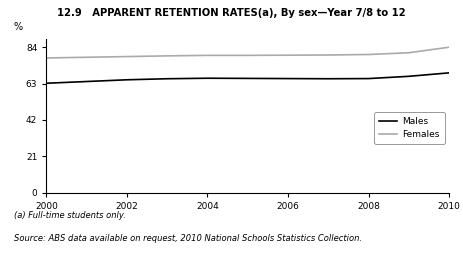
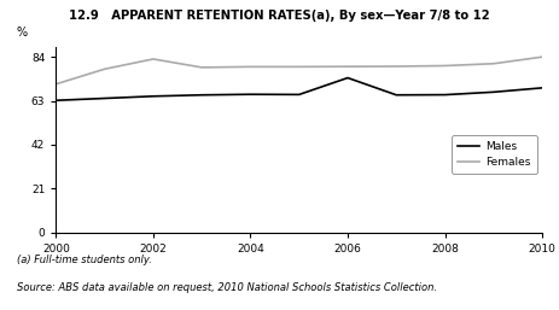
Females/2000: 78 -> 71
Females/2002: 79 -> 83
Males/2006: 66 -> 74
